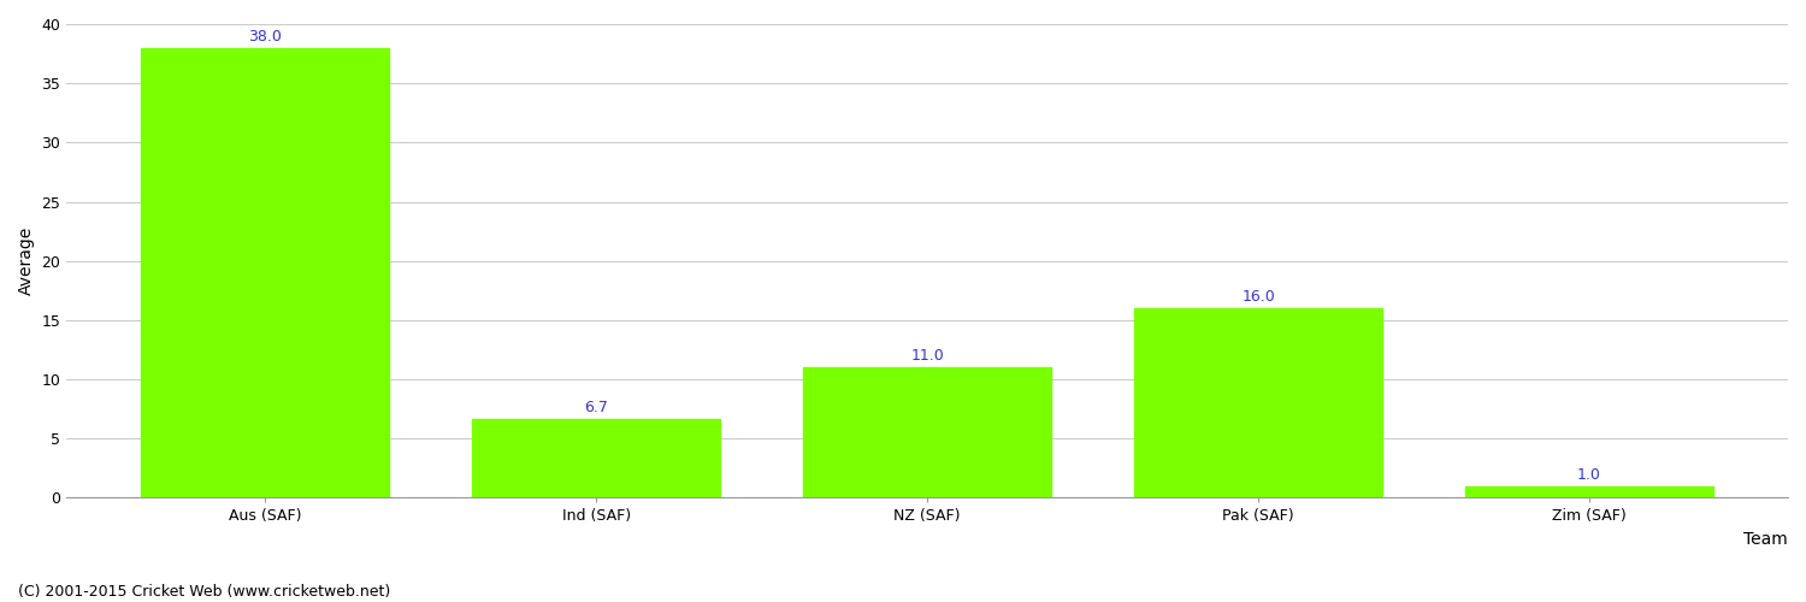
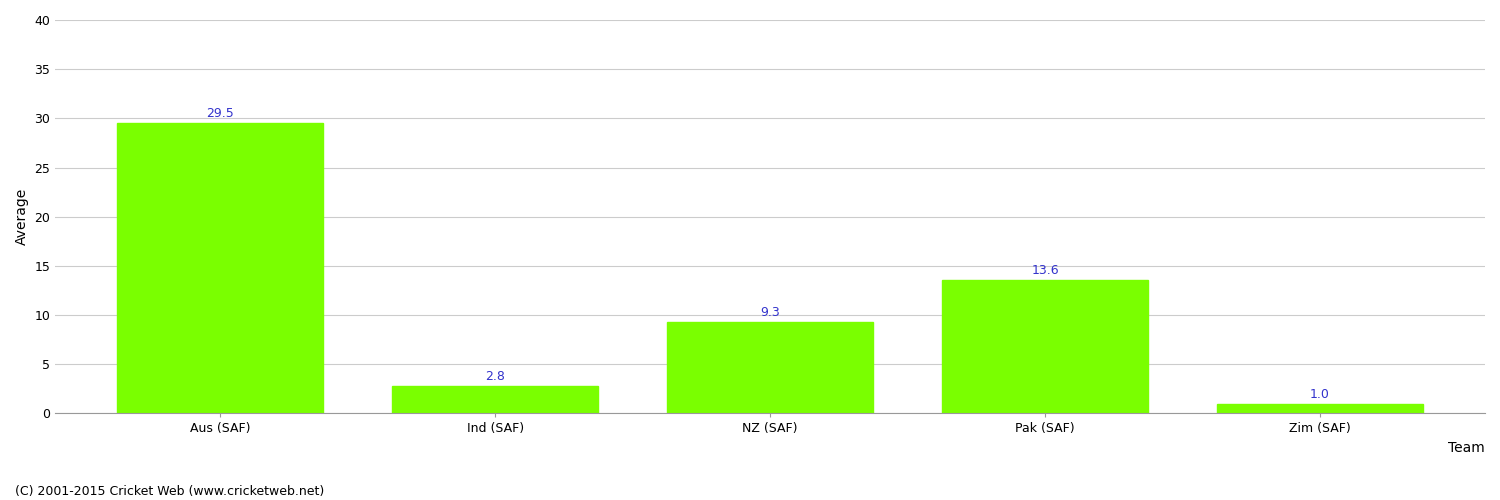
Aus (SAF): 38.0 -> 29.5
Ind (SAF): 6.7 -> 2.8
NZ (SAF): 11.0 -> 9.3
Pak (SAF): 16.0 -> 13.6
